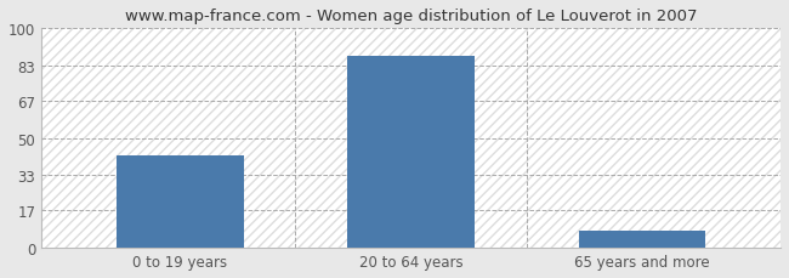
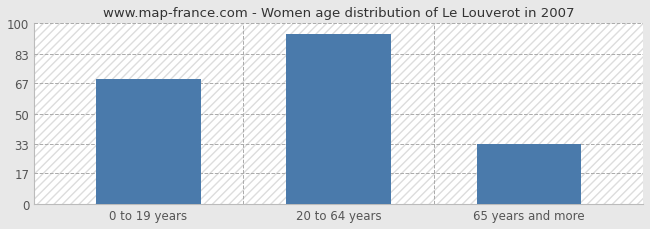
0 to 19 years: 42 -> 69
20 to 64 years: 87 -> 94
65 years and more: 8 -> 33
